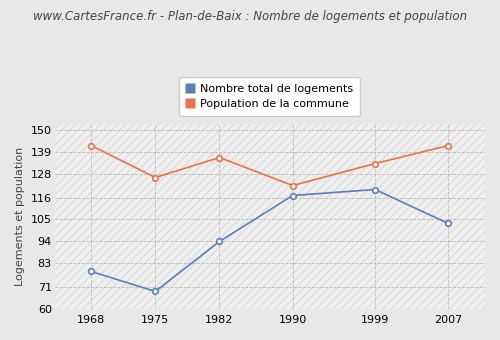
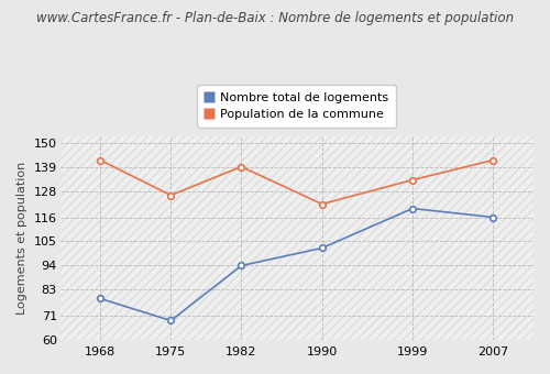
Population de la commune/1982: 136 -> 139
Nombre total de logements/1990: 117 -> 102
Nombre total de logements/2007: 103 -> 116
